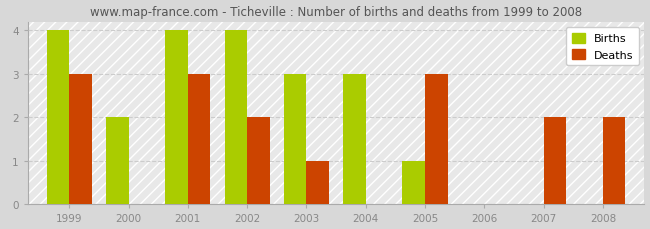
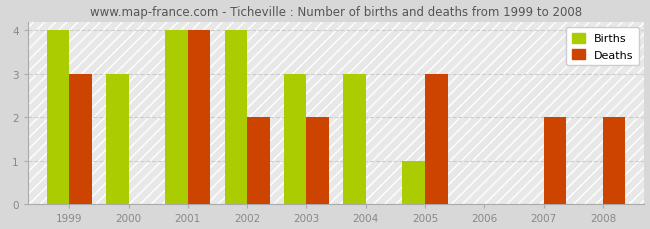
Births/2000: 2 -> 3
Deaths/2001: 3 -> 4
Deaths/2003: 1 -> 2
